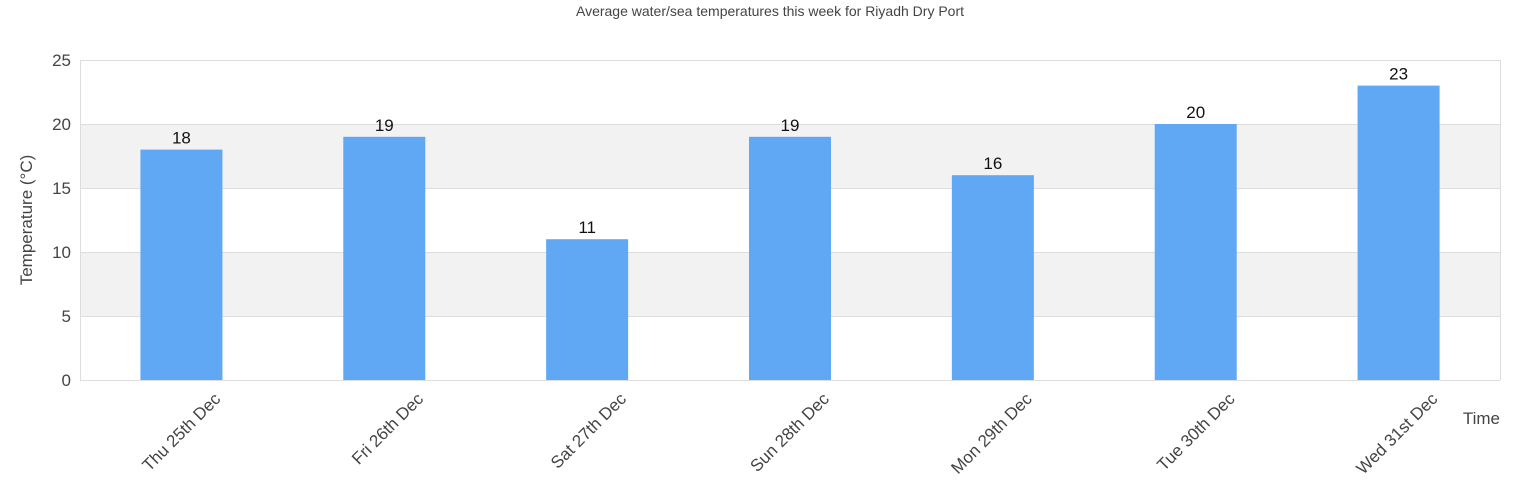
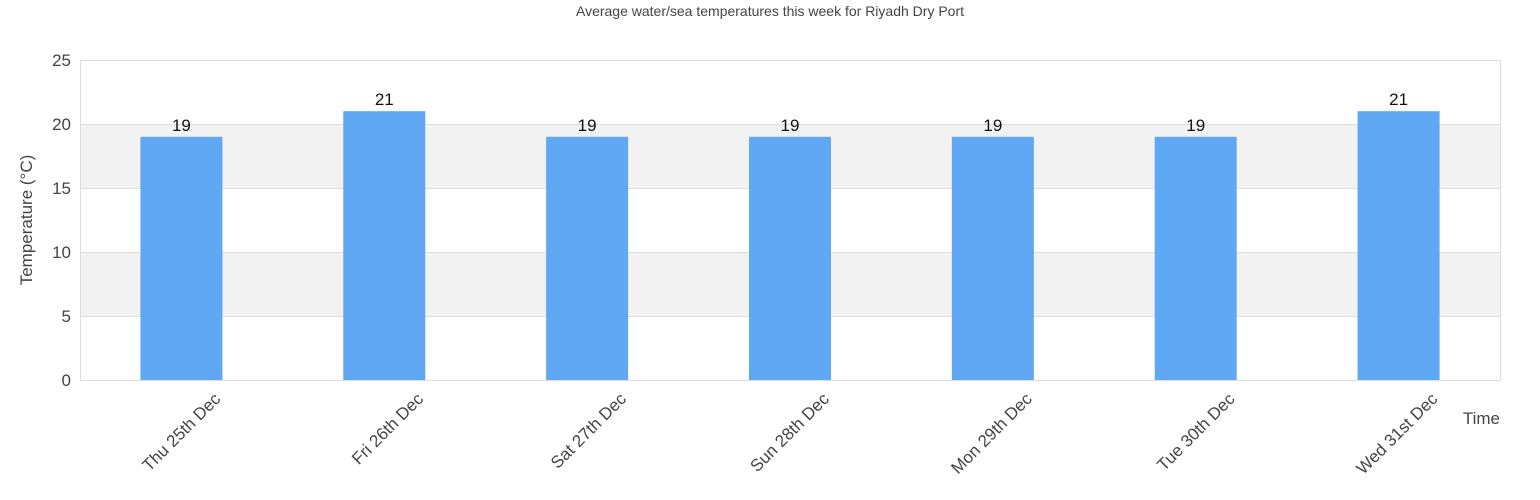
Thu 25th Dec: 18 -> 19
Fri 26th Dec: 19 -> 21
Sat 27th Dec: 11 -> 19
Mon 29th Dec: 16 -> 19
Tue 30th Dec: 20 -> 19
Wed 31st Dec: 23 -> 21
